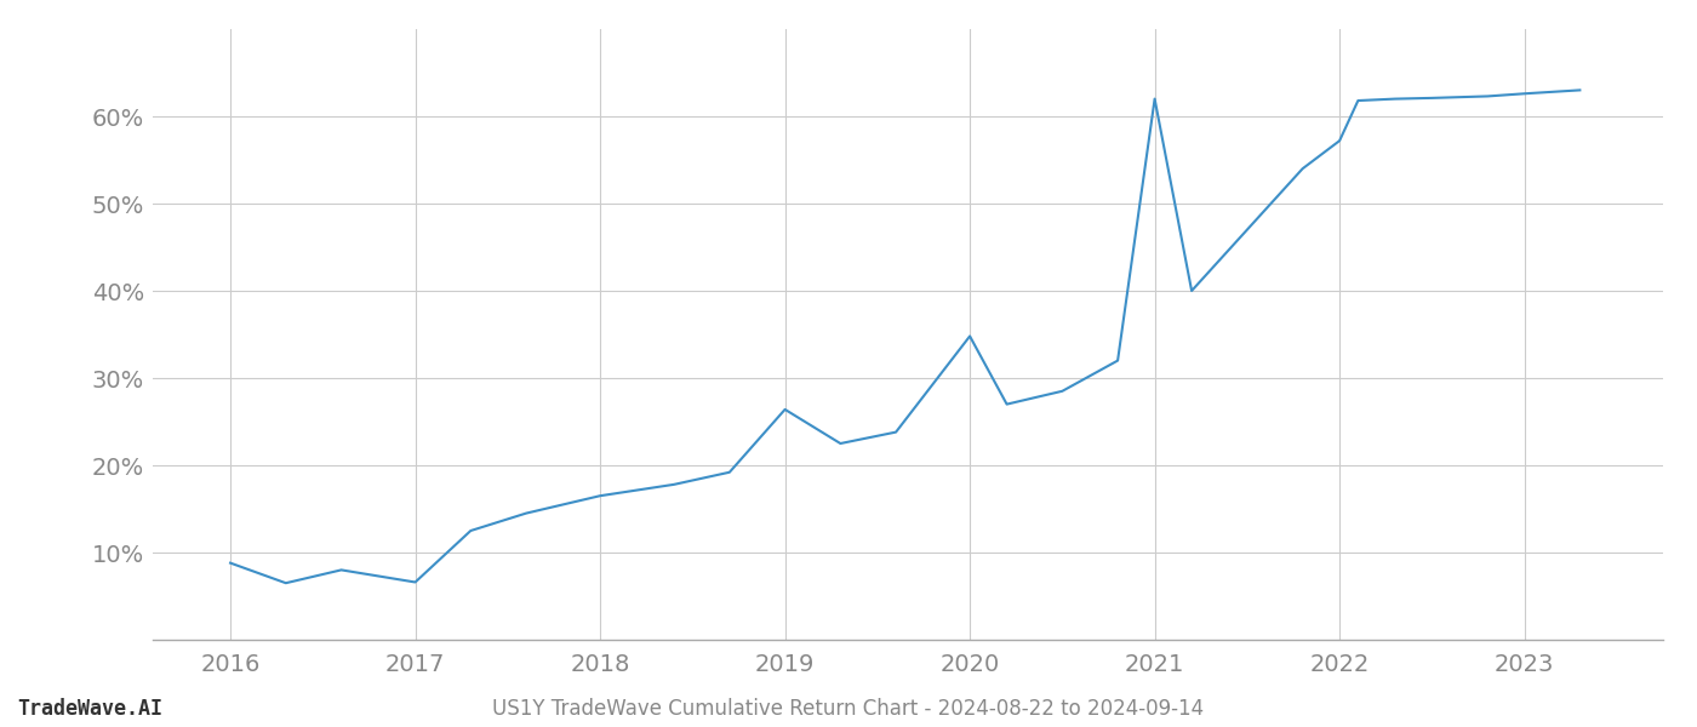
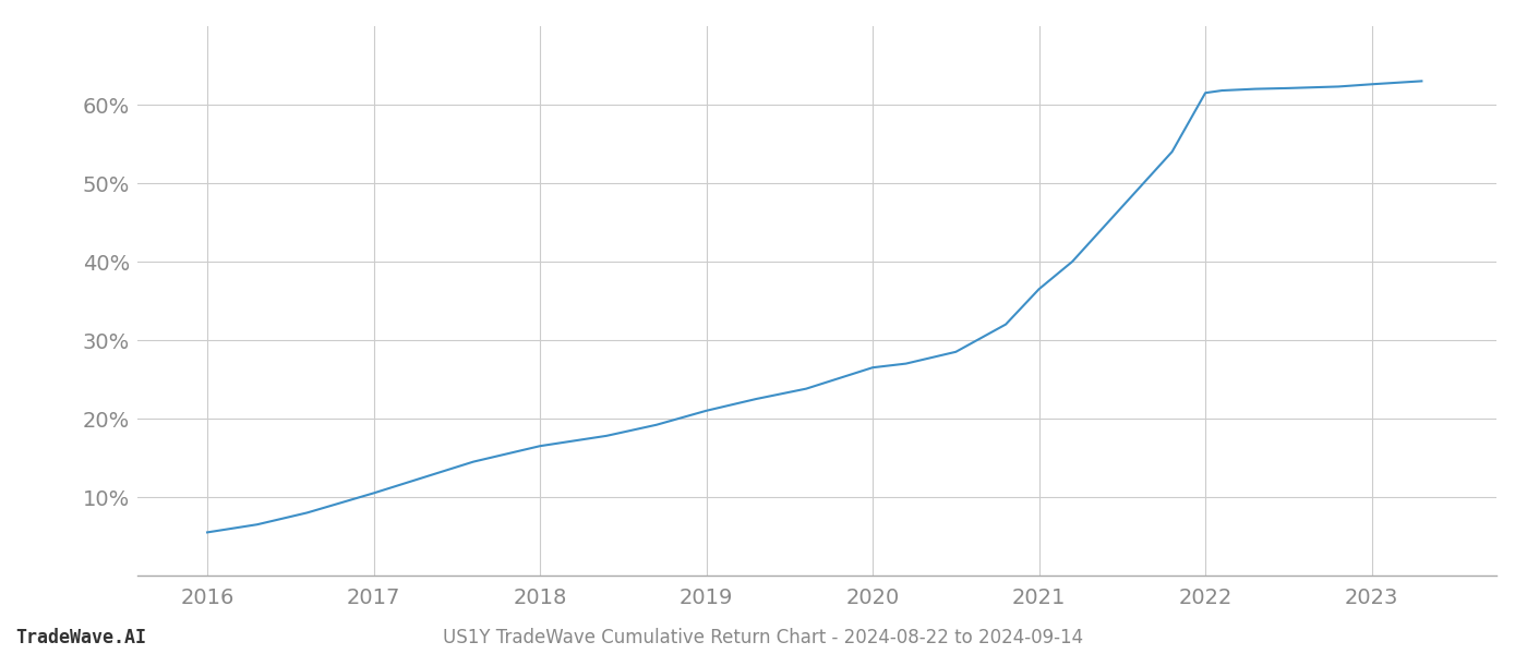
2016: 8.8% -> 5.5%
2017: 6.6% -> 10.5%
2019: 26.4% -> 21.0%
2020: 34.8% -> 26.5%
2021: 62.0% -> 36.5%
2022: 57.2% -> 61.5%
